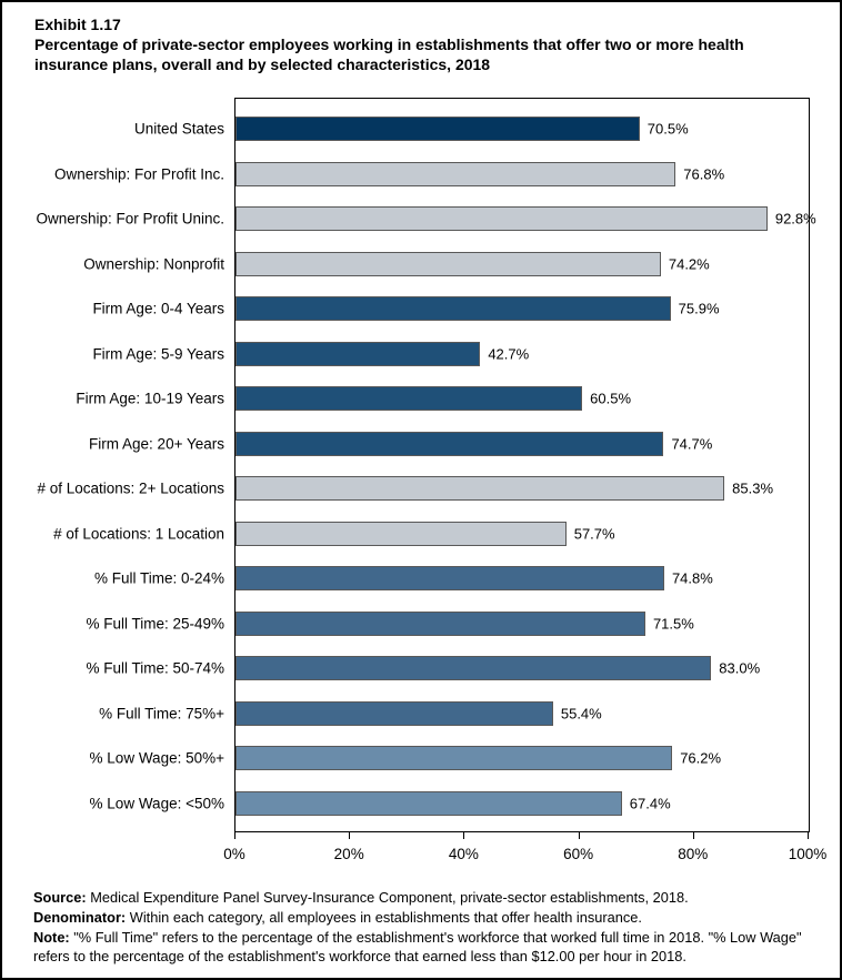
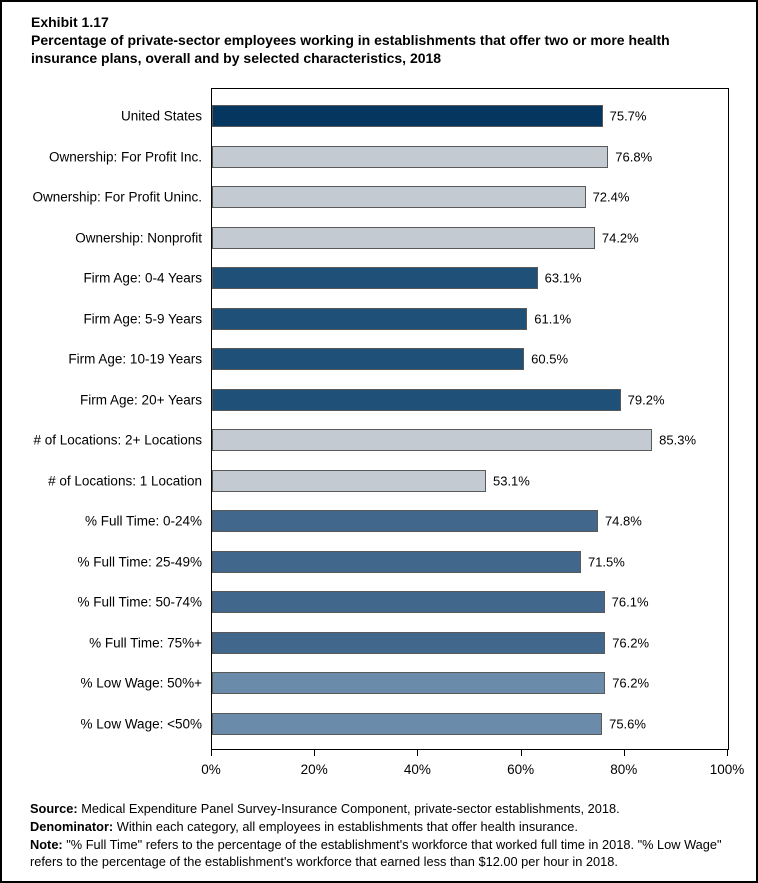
United States: 70.5% -> 75.7%
Ownership: For Profit Uninc.: 92.8% -> 72.4%
Firm Age: 0-4 Years: 75.9% -> 63.1%
Firm Age: 5-9 Years: 42.7% -> 61.1%
Firm Age: 20+ Years: 74.7% -> 79.2%
# of Locations: 1 Location: 57.7% -> 53.1%
% Full Time: 50-74%: 83.0% -> 76.1%
% Full Time: 75%+: 55.4% -> 76.2%
% Low Wage: <50%: 67.4% -> 75.6%
